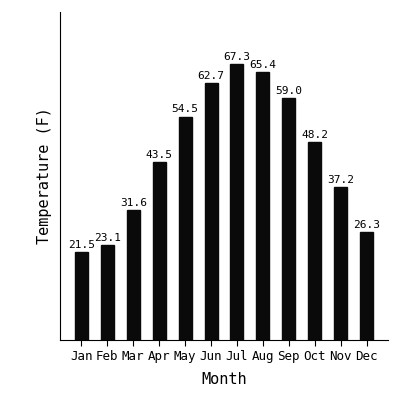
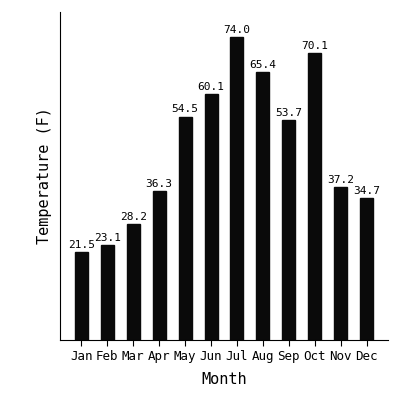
Mar: 31.6 -> 28.2
Apr: 43.5 -> 36.3
Jun: 62.7 -> 60.1
Jul: 67.3 -> 74.0
Sep: 59.0 -> 53.7
Oct: 48.2 -> 70.1
Dec: 26.3 -> 34.7
